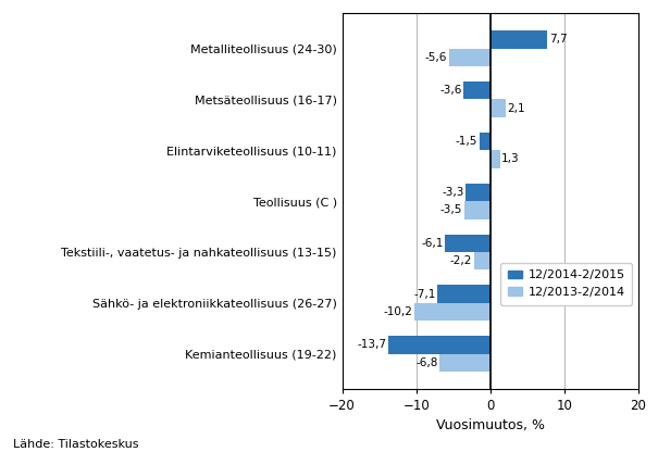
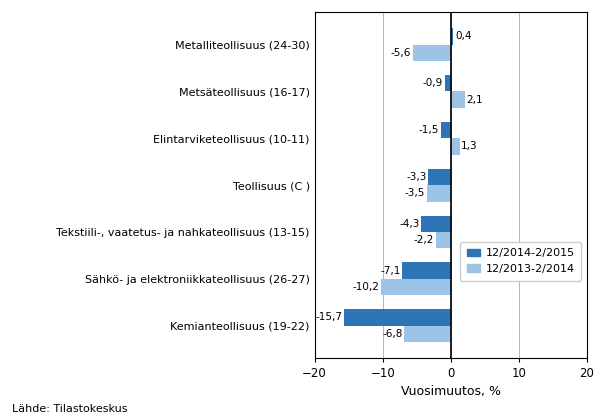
12/2014-2/2015/Metalliteollisuus (24-30): 7,7 -> 0,4
12/2014-2/2015/Metsäteollisuus (16-17): -3,6 -> -0,9
12/2014-2/2015/Tekstiili-, vaatetus- ja nahkateollisuus (13-15): -6,1 -> -4,3
12/2014-2/2015/Kemianteollisuus (19-22): -13,7 -> -15,7
